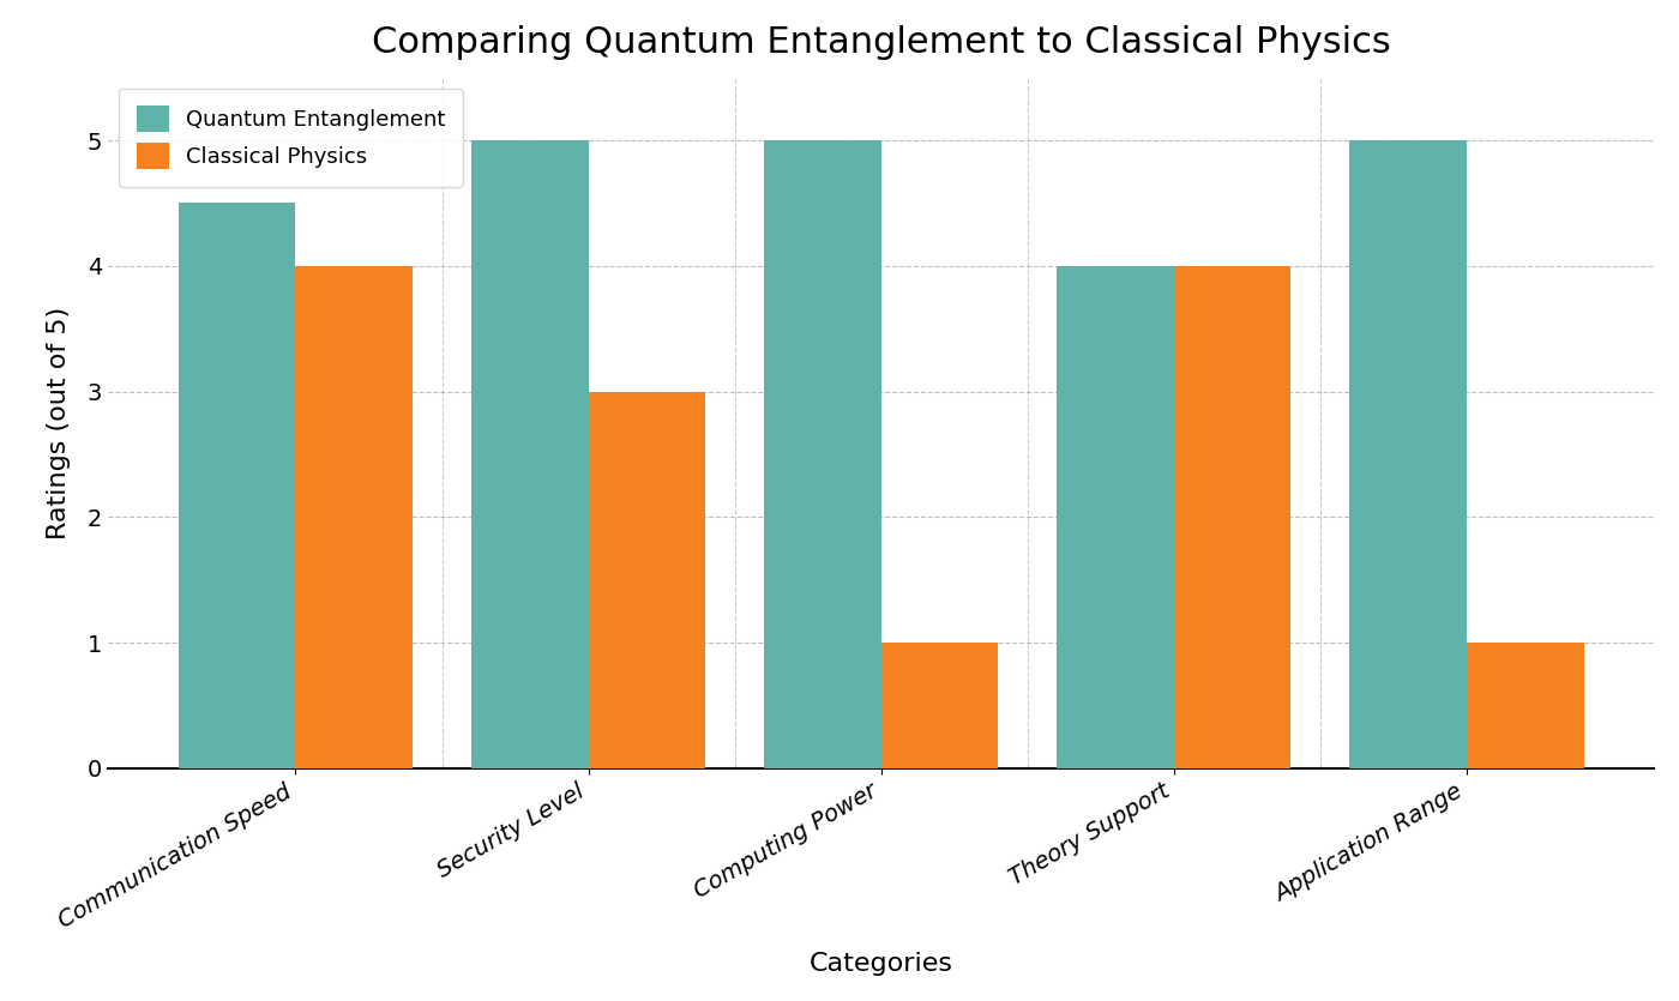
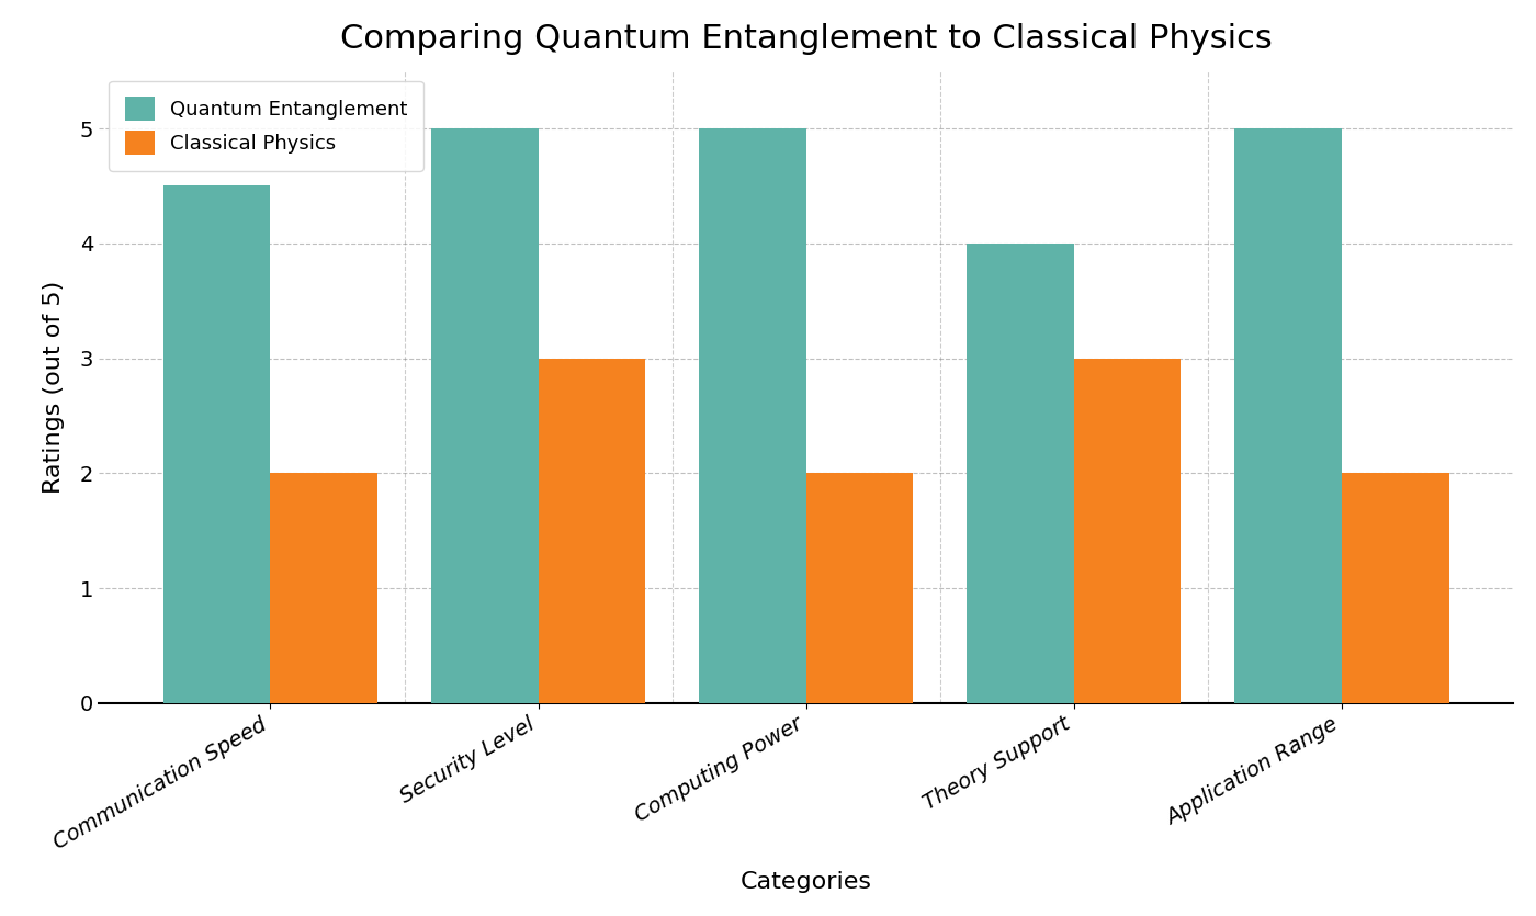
Classical Physics/Communication Speed: 4 -> 2
Classical Physics/Computing Power: 1 -> 2
Classical Physics/Theory Support: 4 -> 3
Classical Physics/Application Range: 1 -> 2
